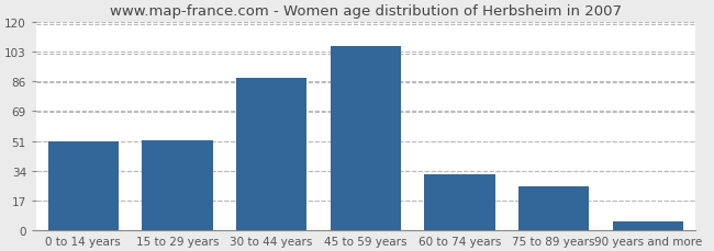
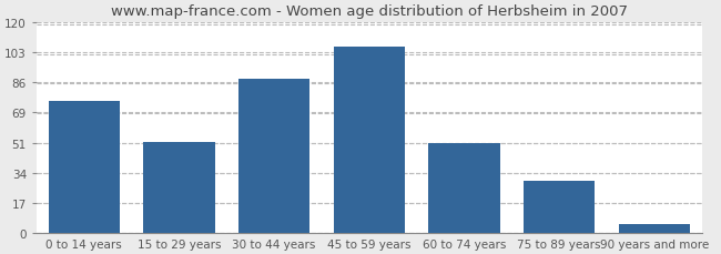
0 to 14 years: 51 -> 75
60 to 74 years: 32 -> 51
75 to 89 years: 25 -> 30
